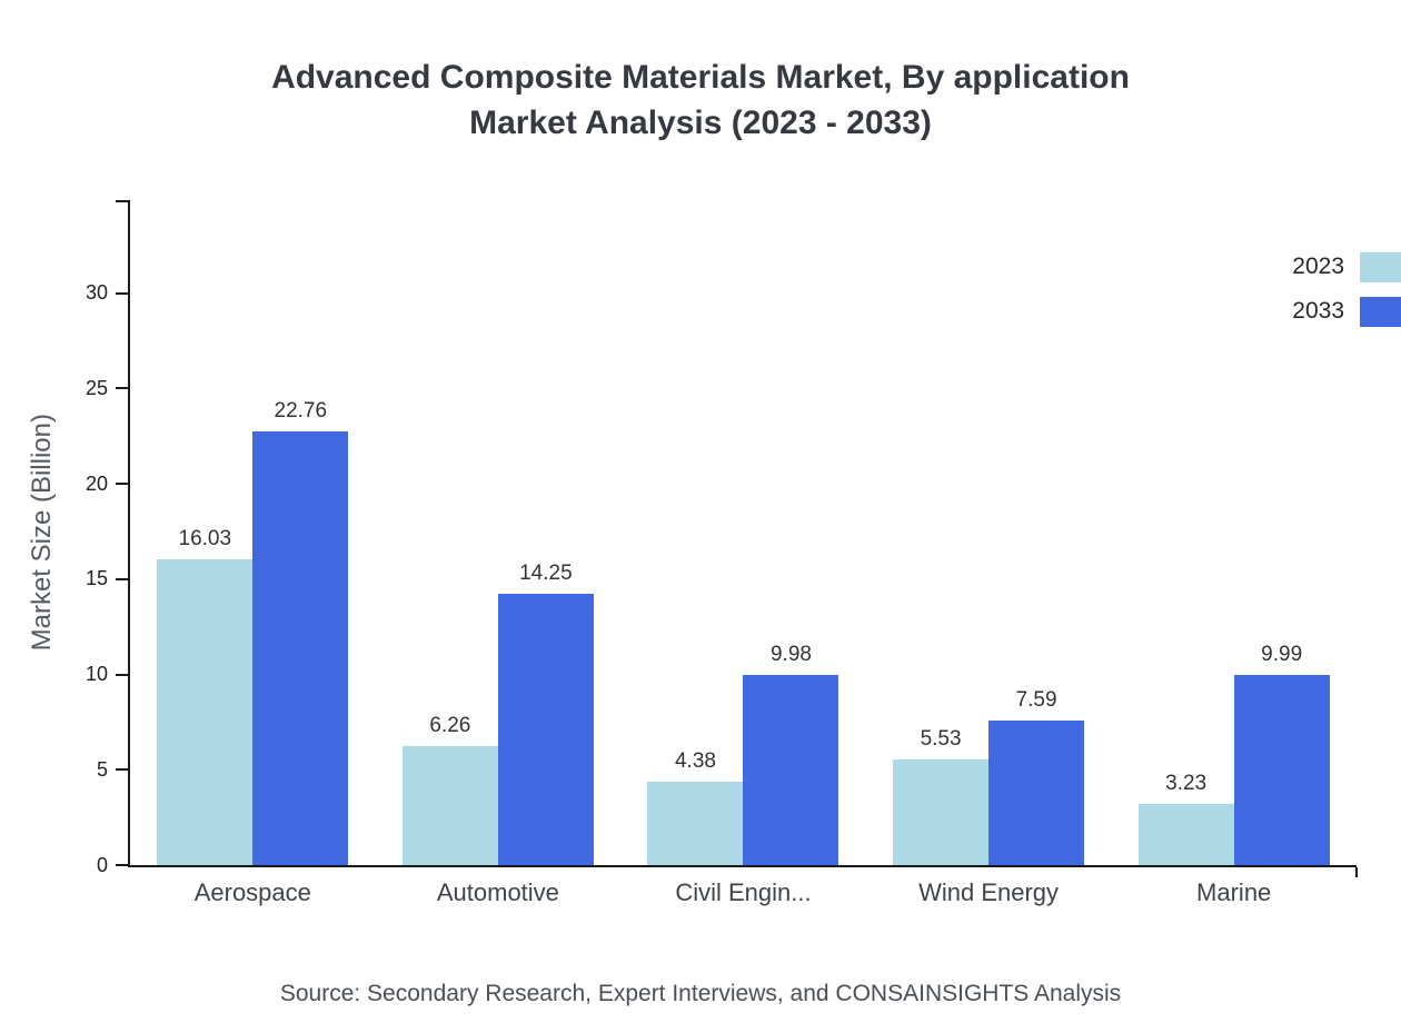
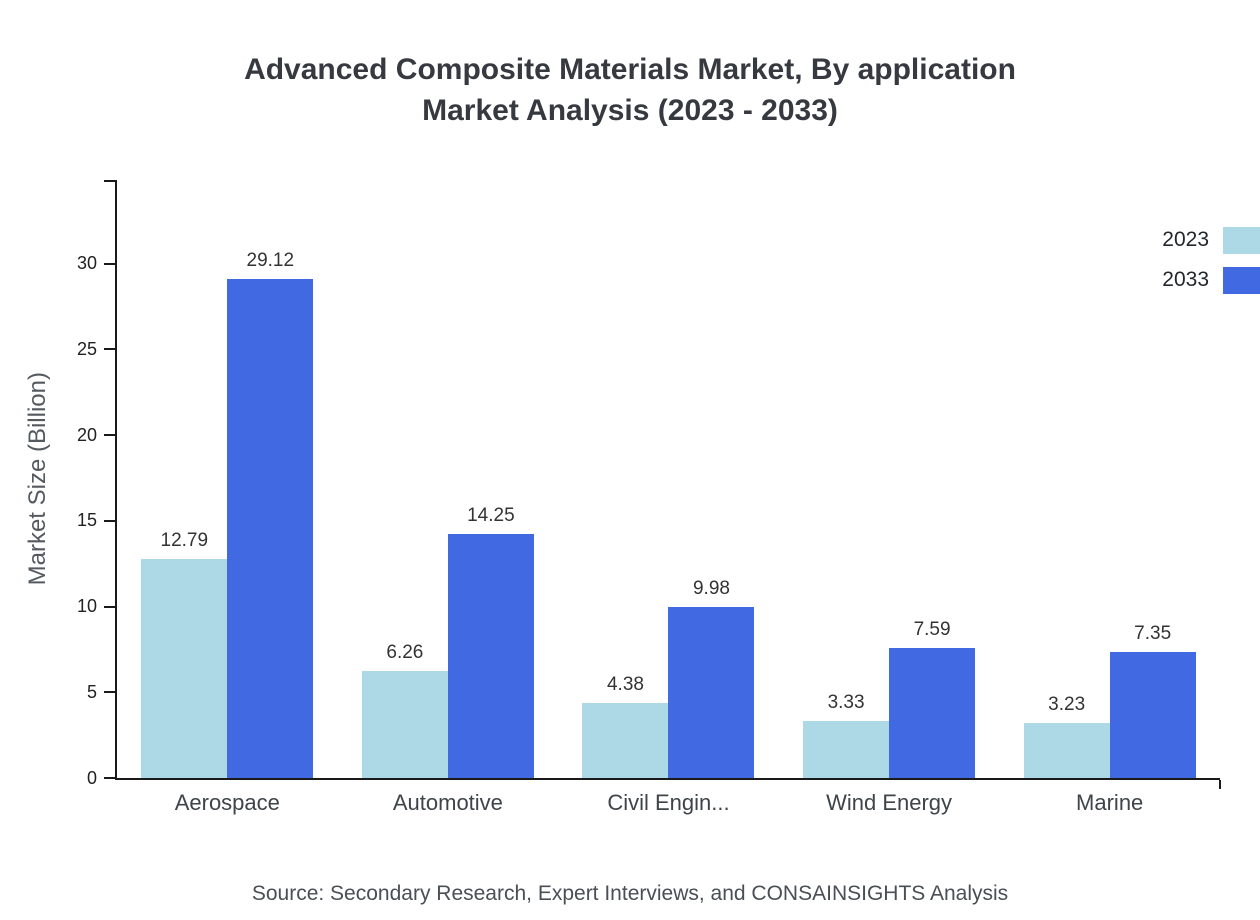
2023/Aerospace: 16.03 -> 12.79
2033/Aerospace: 22.76 -> 29.12
2023/Wind Energy: 5.53 -> 3.33
2033/Marine: 9.99 -> 7.35
